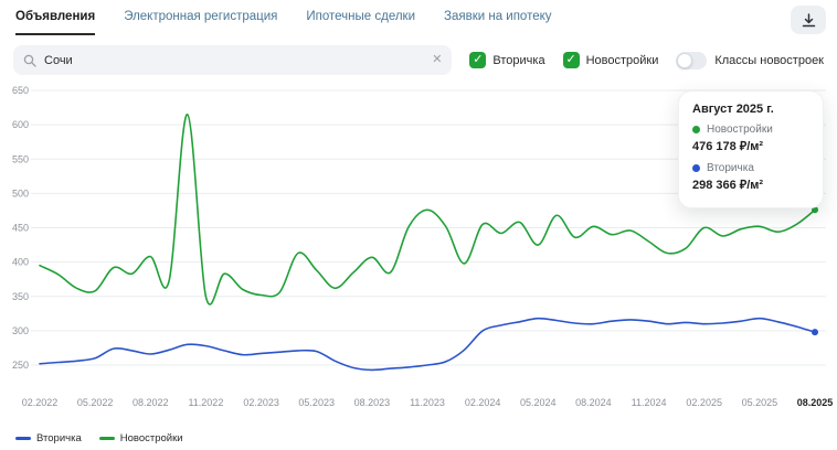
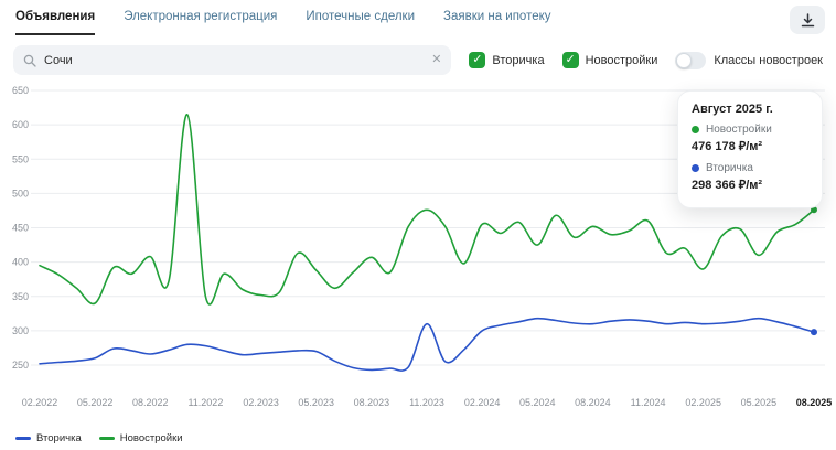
Новостройки/05.2022: 360 -> 340
Вторичка/11.2023: 250 -> 310
Новостройки/11.2024: 430 -> 460
Новостройки/02.2025: 450 -> 390
Новостройки/05.2025: 450 -> 410
